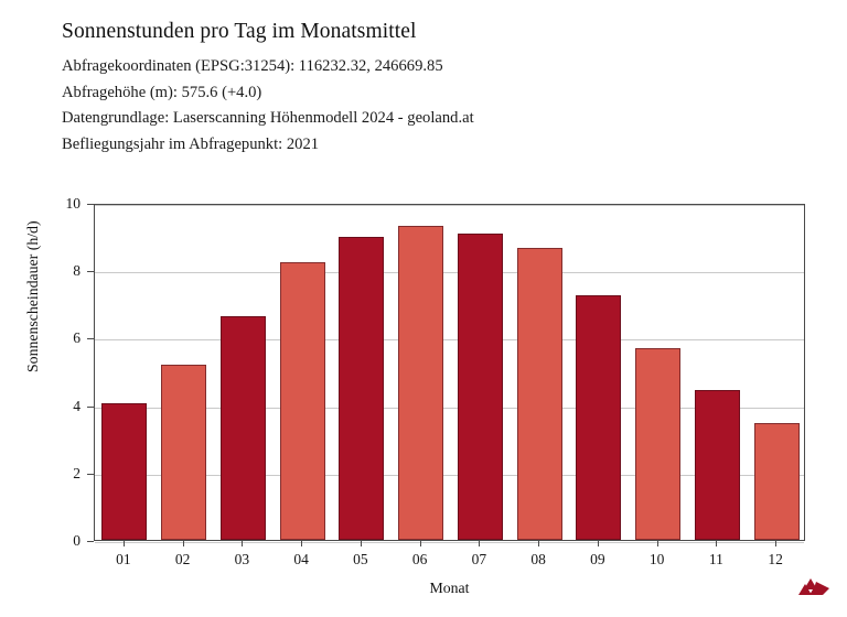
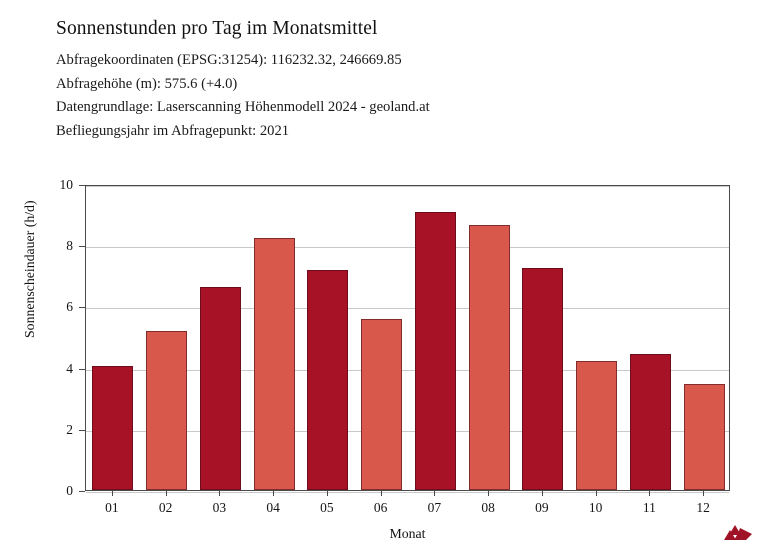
05: 9.0 -> 7.2
06: 9.3 -> 5.6
10: 5.7 -> 4.2
